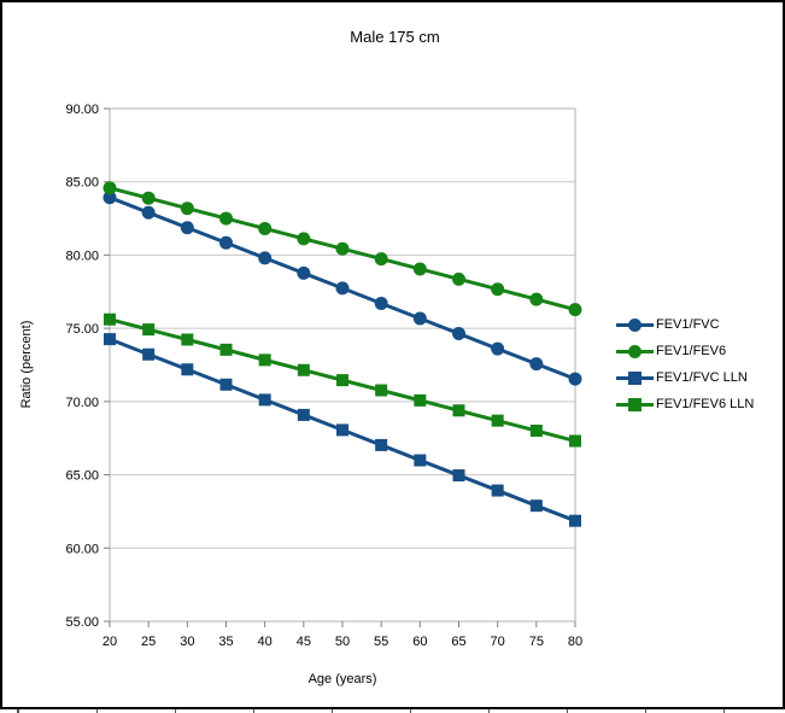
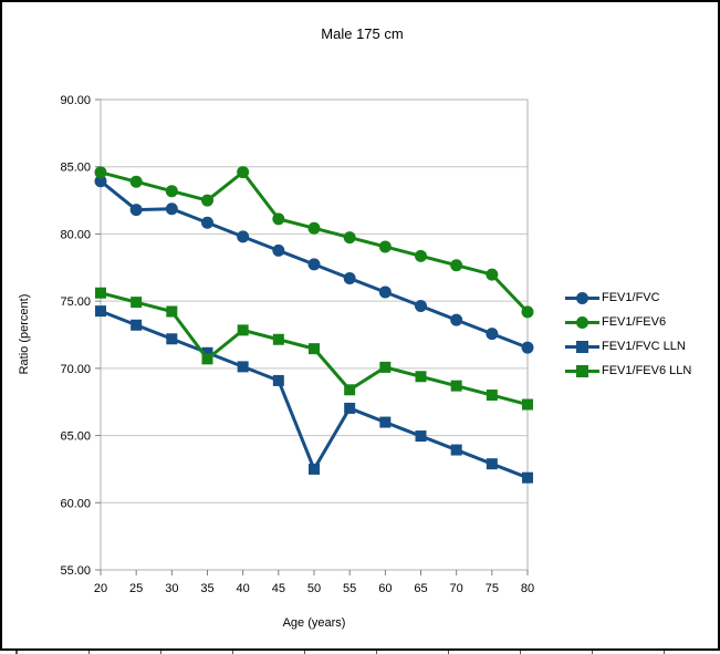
FEV1/FVC/25: 82.9 -> 81.8
FEV1/FEV6 LLN/35: 73.5 -> 70.7
FEV1/FEV6/40: 81.8 -> 84.6
FEV1/FVC LLN/50: 68.1 -> 62.5
FEV1/FEV6 LLN/55: 70.8 -> 68.4
FEV1/FEV6/80: 76.3 -> 74.2
